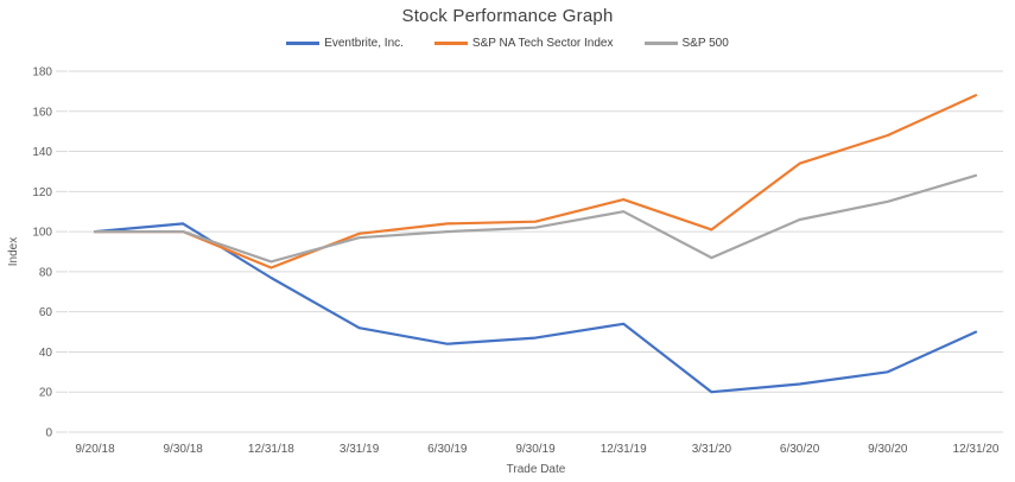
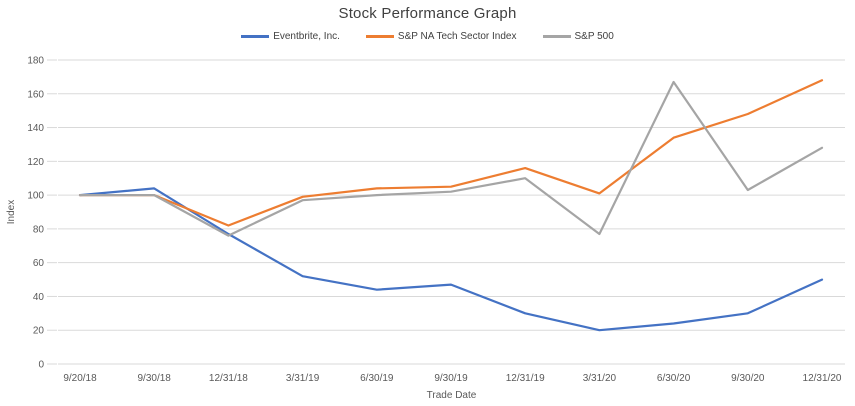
S&P 500/12/31/18: 85 -> 76
Eventbrite, Inc./12/31/19: 54 -> 30
S&P 500/3/31/20: 87 -> 77
S&P 500/6/30/20: 106 -> 167
S&P 500/9/30/20: 115 -> 103
